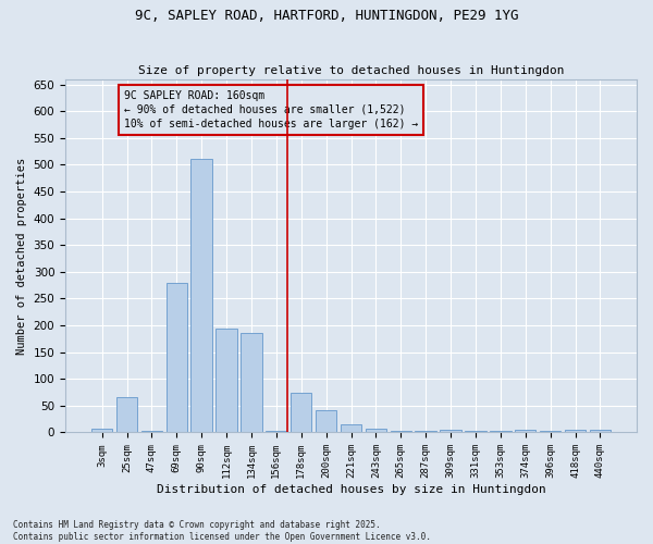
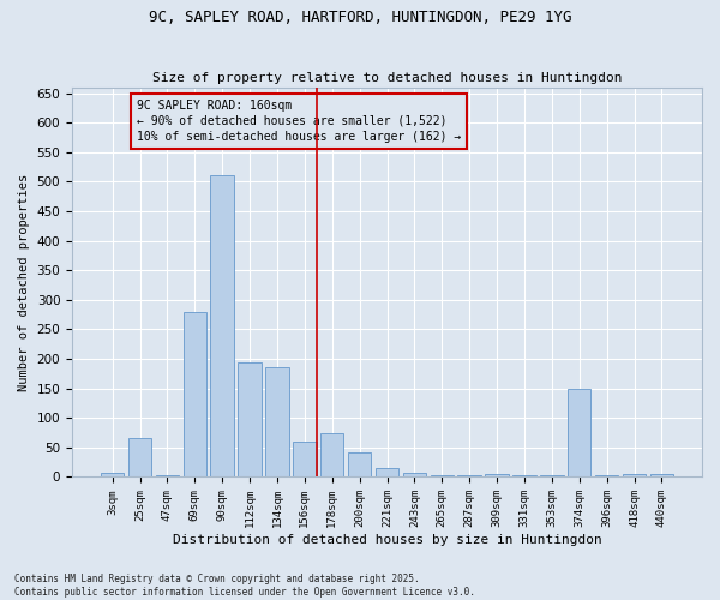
156sqm: 3 -> 60
374sqm: 5 -> 150
